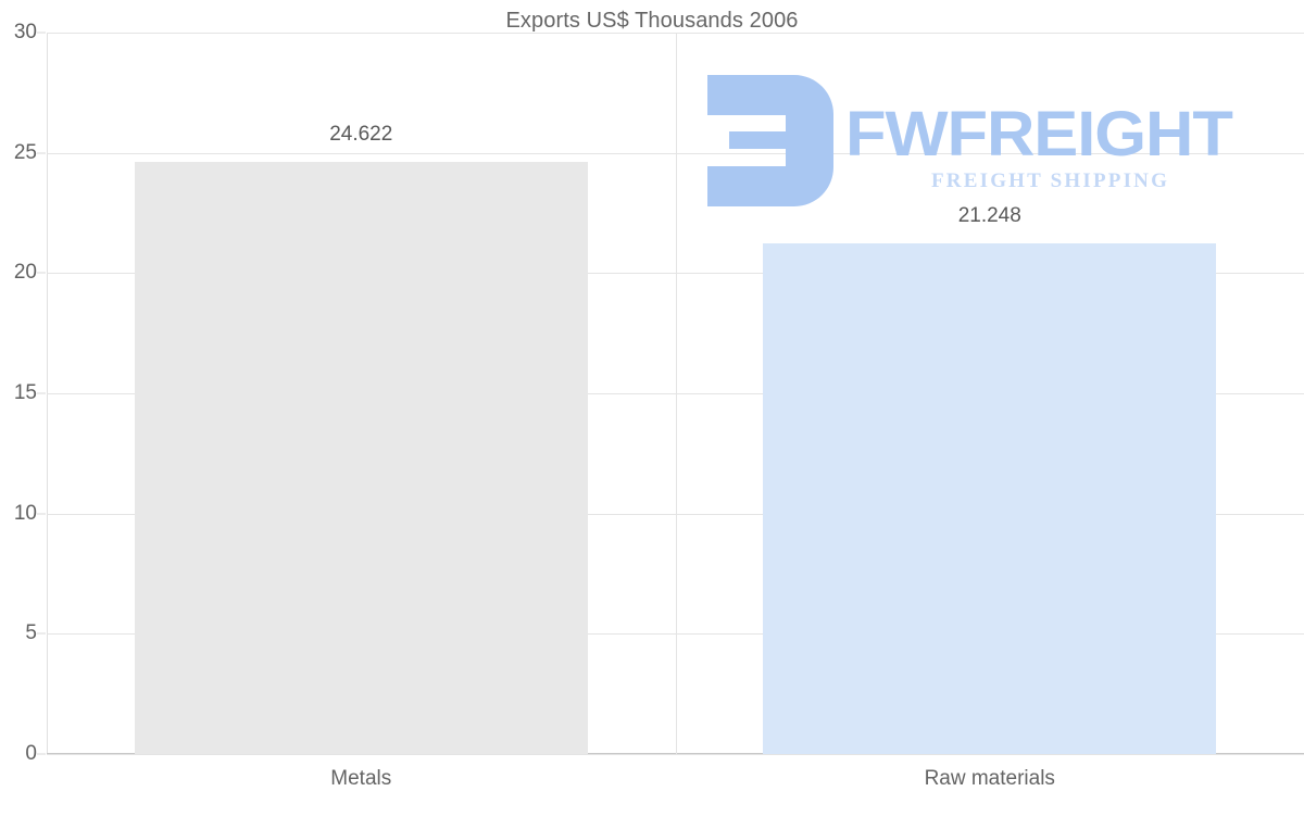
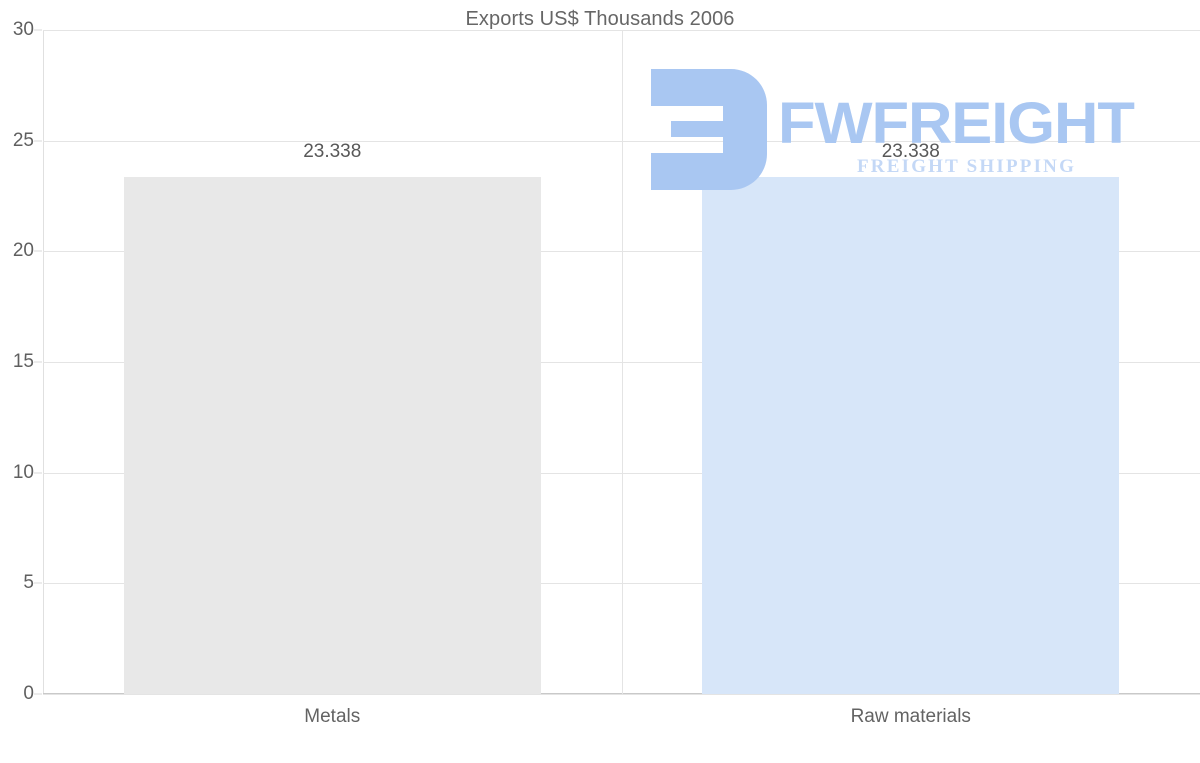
Metals: 24.622 -> 23.338
Raw materials: 21.248 -> 23.338
